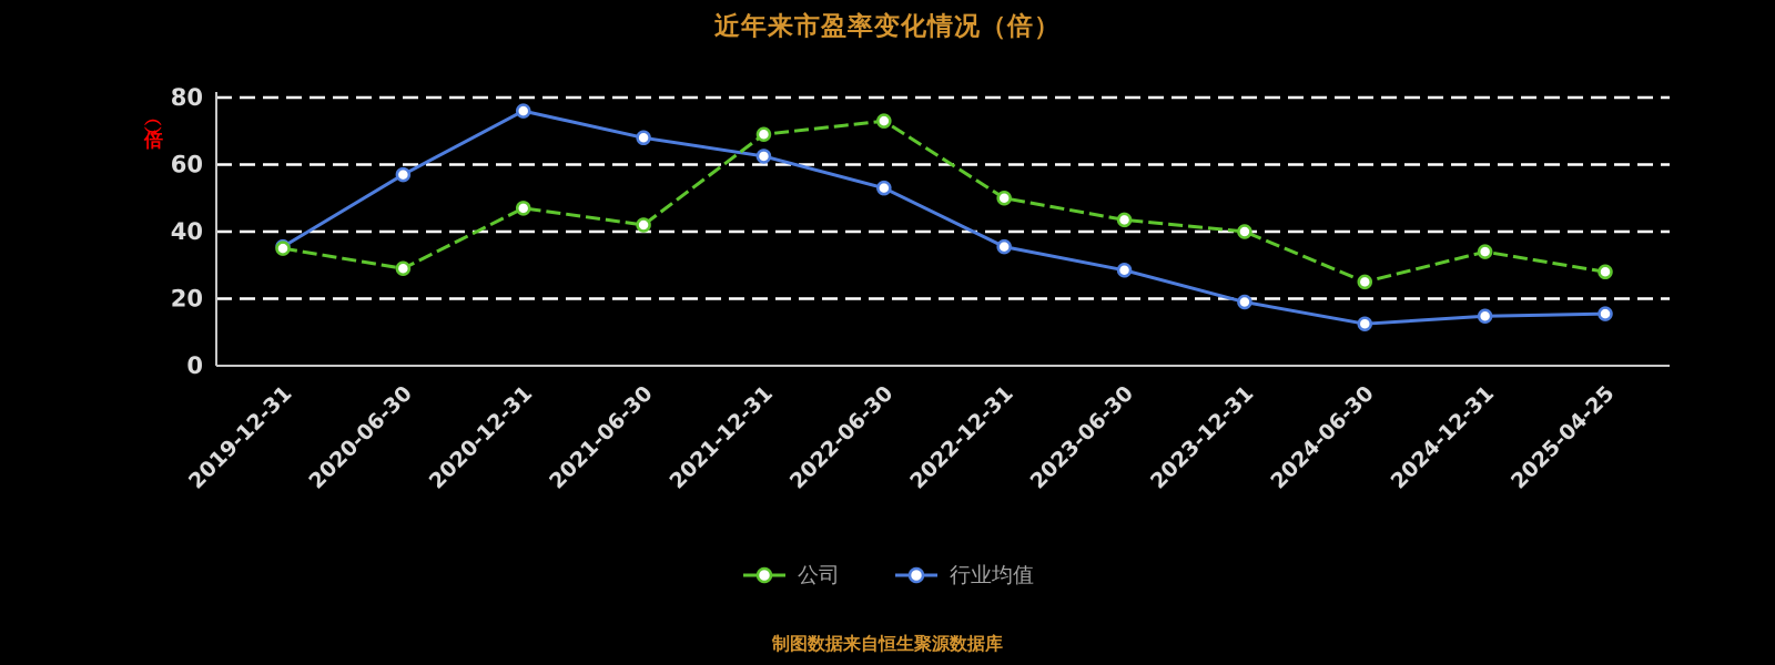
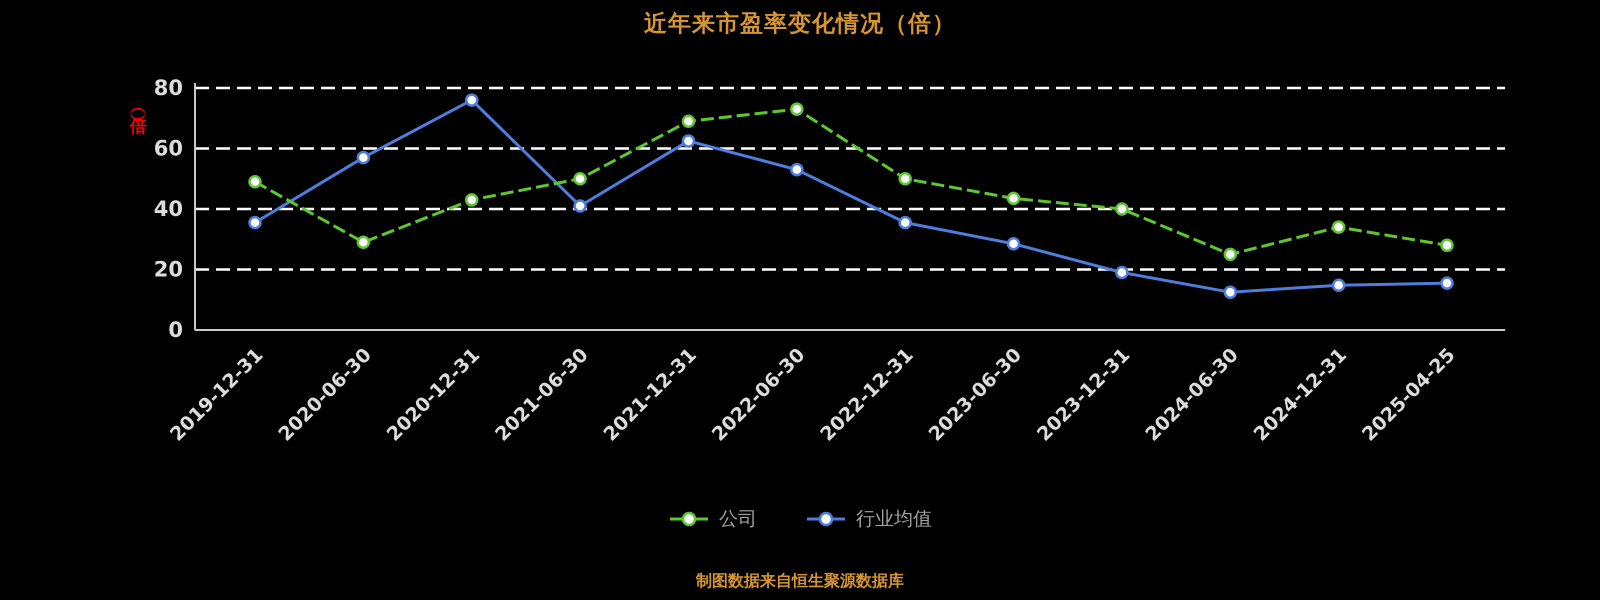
公司/2019-12-31: 35 -> 49
公司/2020-12-31: 47 -> 43
公司/2021-06-30: 42 -> 50
行业均值/2021-06-30: 68 -> 41
